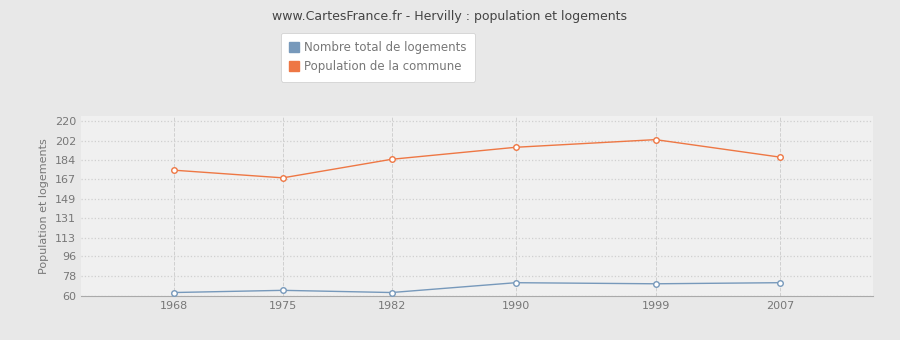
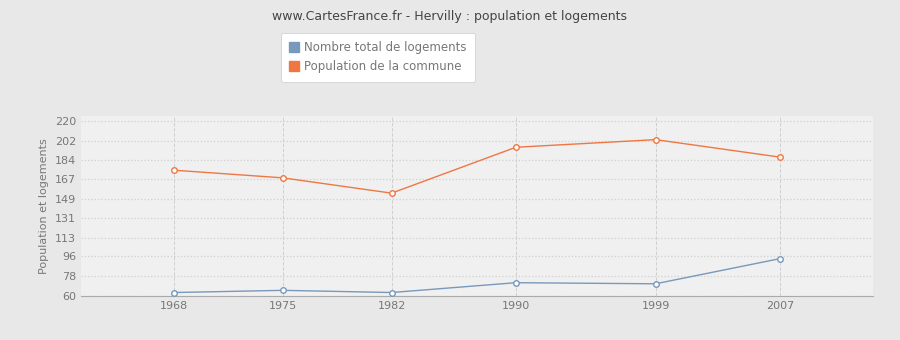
Population de la commune/1982: 185 -> 154
Nombre total de logements/2007: 72 -> 94
